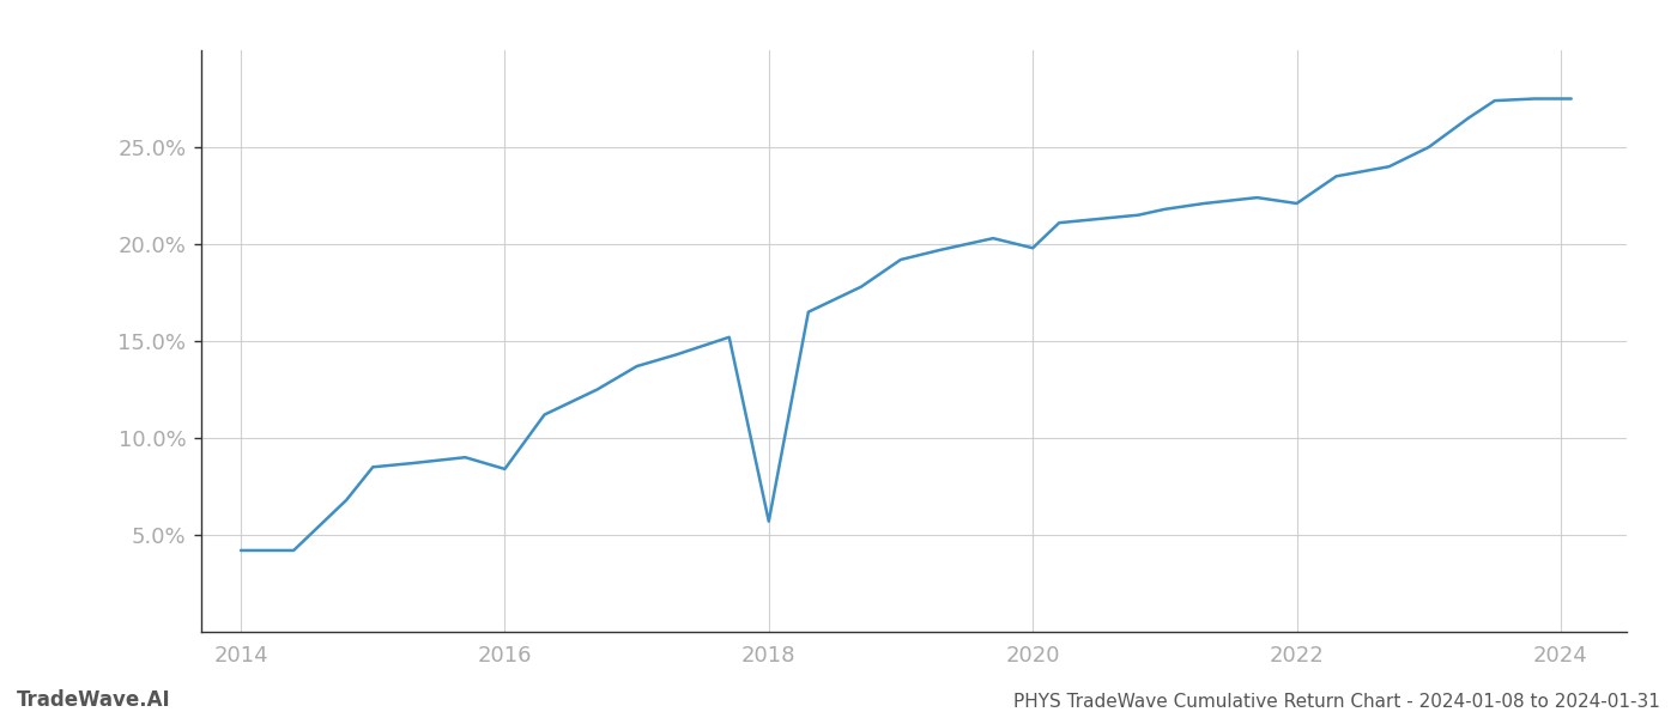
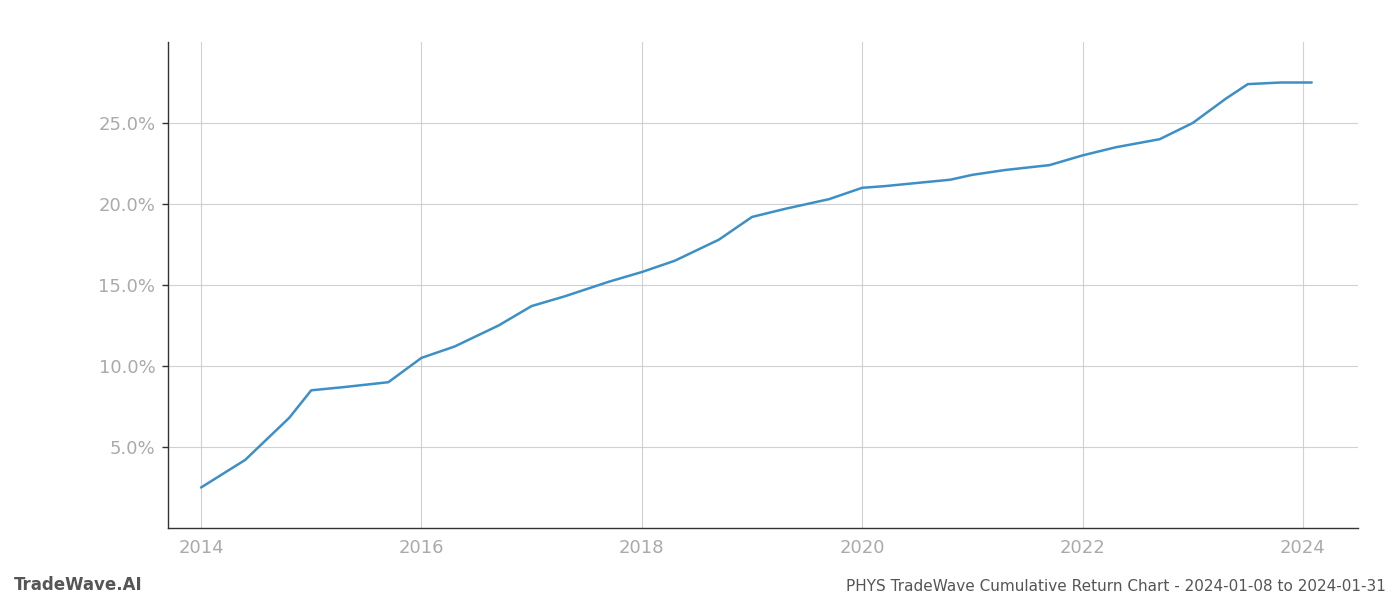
2014: 4.2% -> 2.5%
2016: 8.4% -> 10.5%
2018: 5.7% -> 15.8%
2020: 19.8% -> 21.0%
2022: 22.1% -> 23.0%
